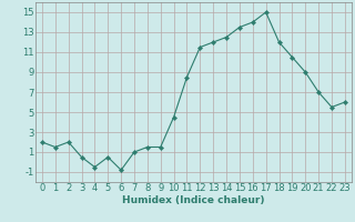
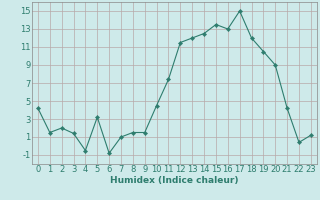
0: 2.0 -> 4.2
3: 0.5 -> 1.4
5: 0.5 -> 3.2
11: 8.5 -> 7.4
16: 14.0 -> 13.0
21: 7.0 -> 4.2
22: 5.5 -> 0.4
23: 6.0 -> 1.2
